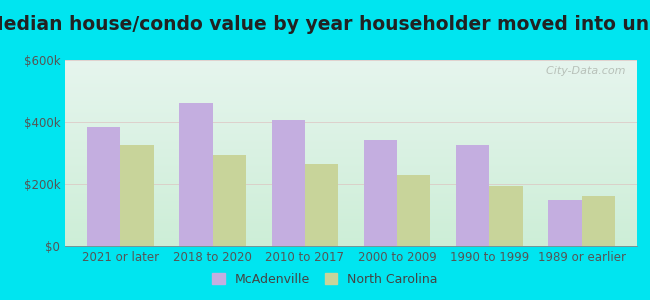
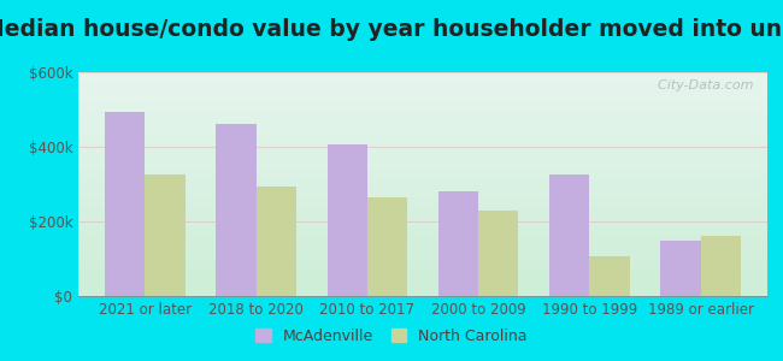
McAdenville/2021 or later: $385k -> $495k
McAdenville/2000 to 2009: $342k -> $280k
North Carolina/1990 to 1999: $195k -> $105k
